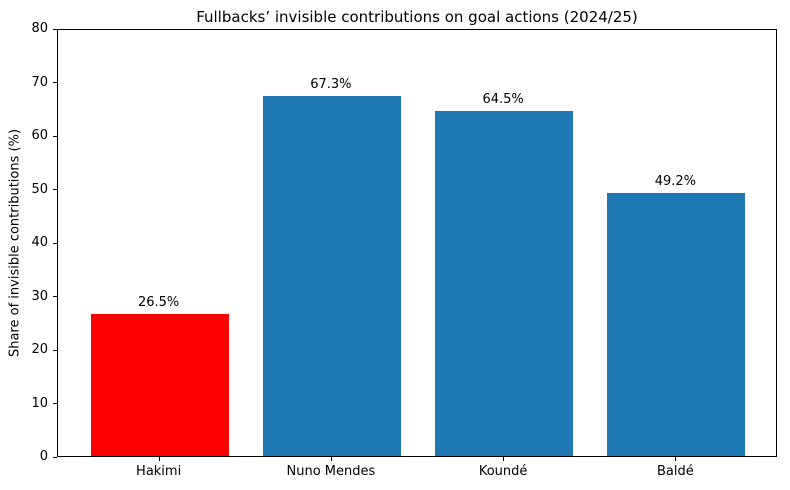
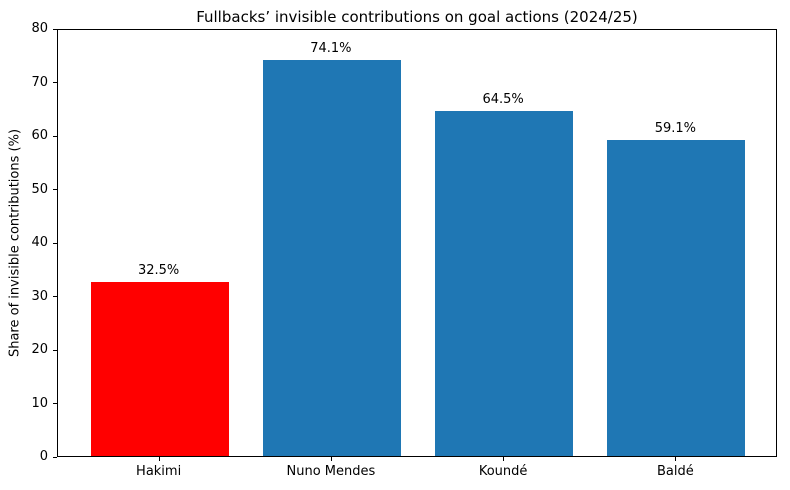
Hakimi: 26.5% -> 32.5%
Nuno Mendes: 67.3% -> 74.1%
Baldé: 49.2% -> 59.1%
